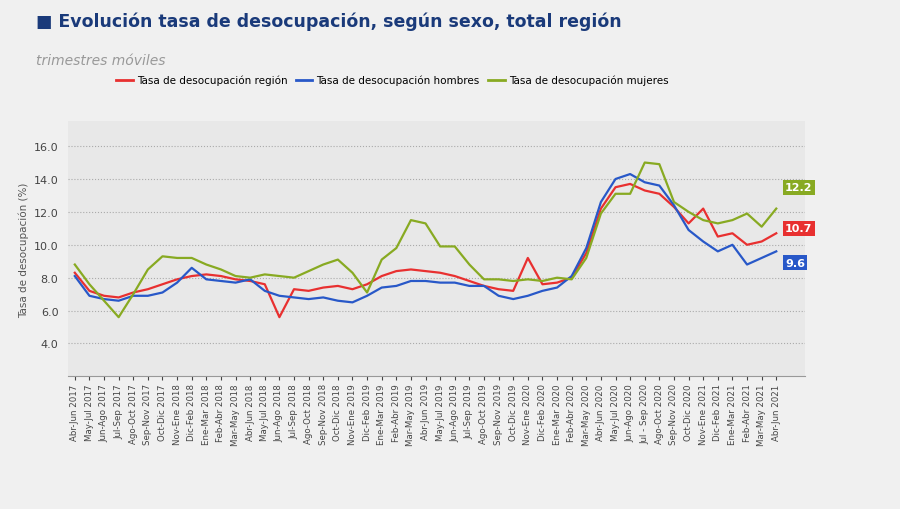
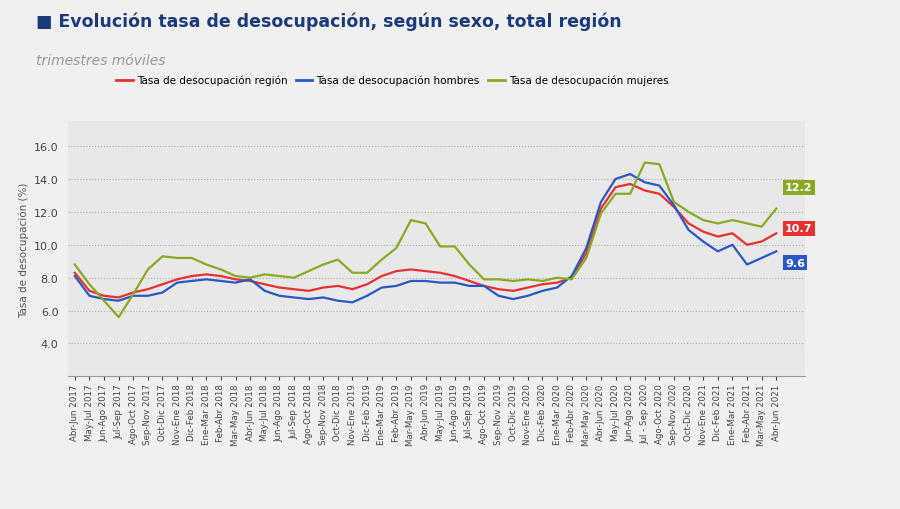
Tasa de desocupación hombres/Dic-Feb 2018: 8.6 -> 7.8
Tasa de desocupación región/Jun-Ago 2018: 5.6 -> 7.4
Tasa de desocupación mujeres/Dic-Feb 2019: 7.1 -> 8.3
Tasa de desocupación región/Nov-Ene 2020: 9.2 -> 7.4
Tasa de desocupación región/Nov-Ene 2021: 12.2 -> 10.8
Tasa de desocupación mujeres/Feb-Abr 2021: 11.9 -> 11.3
